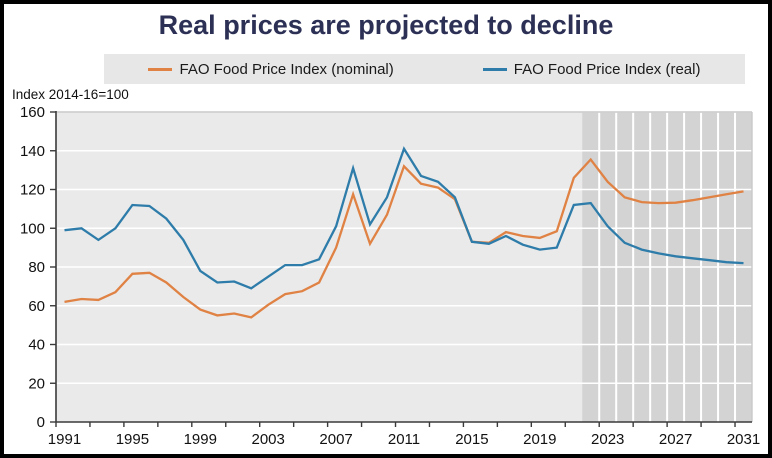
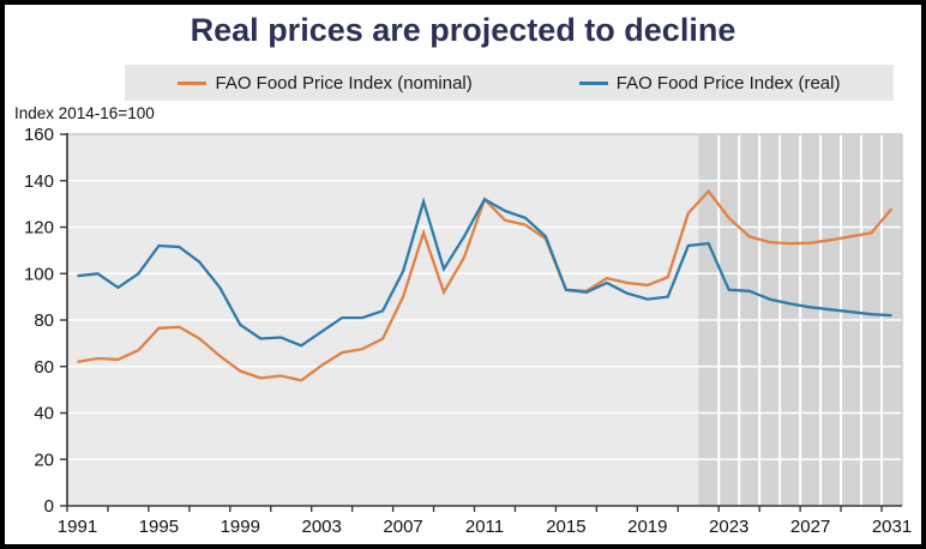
FAO Food Price Index (real)/2011: 141 -> 132
FAO Food Price Index (real)/2023: 101 -> 93
FAO Food Price Index (nominal)/2031: 119 -> 128
